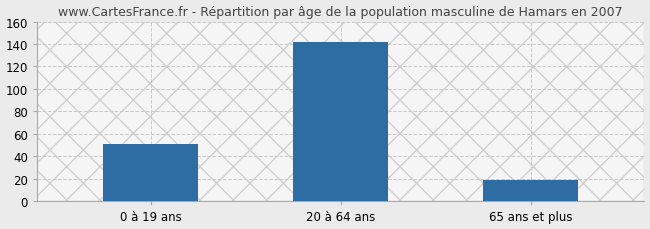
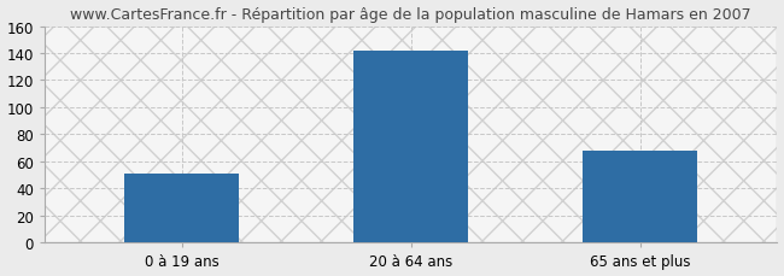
65 ans et plus: 19 -> 68
